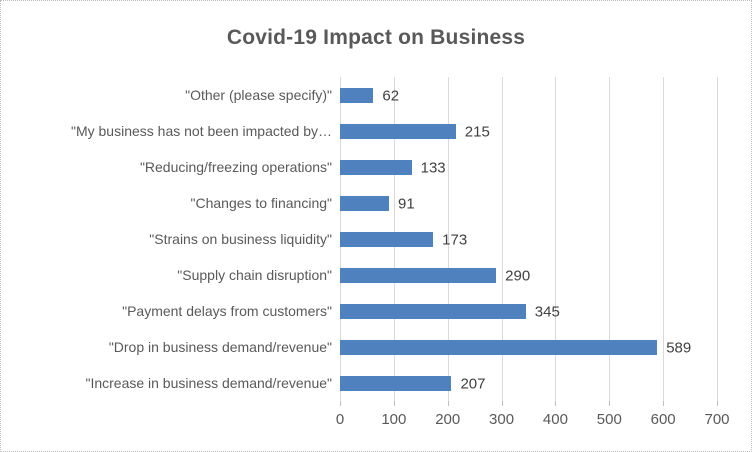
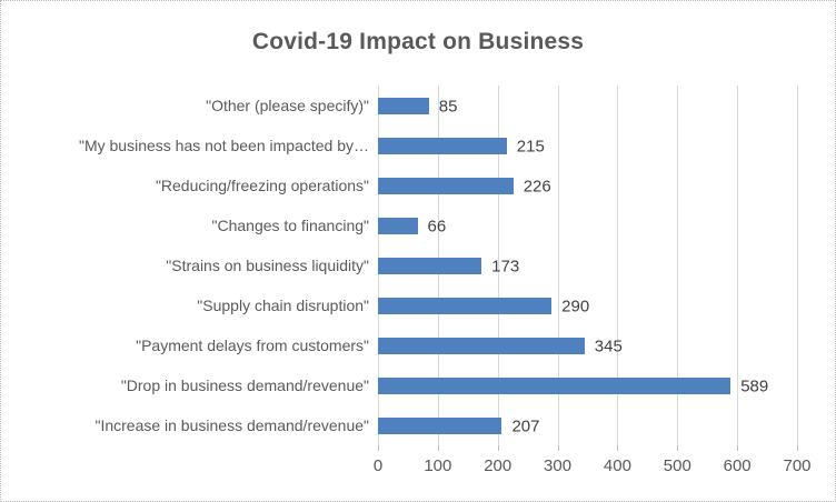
"Other (please specify)": 62 -> 85
"Reducing/freezing operations": 133 -> 226
"Changes to financing": 91 -> 66
